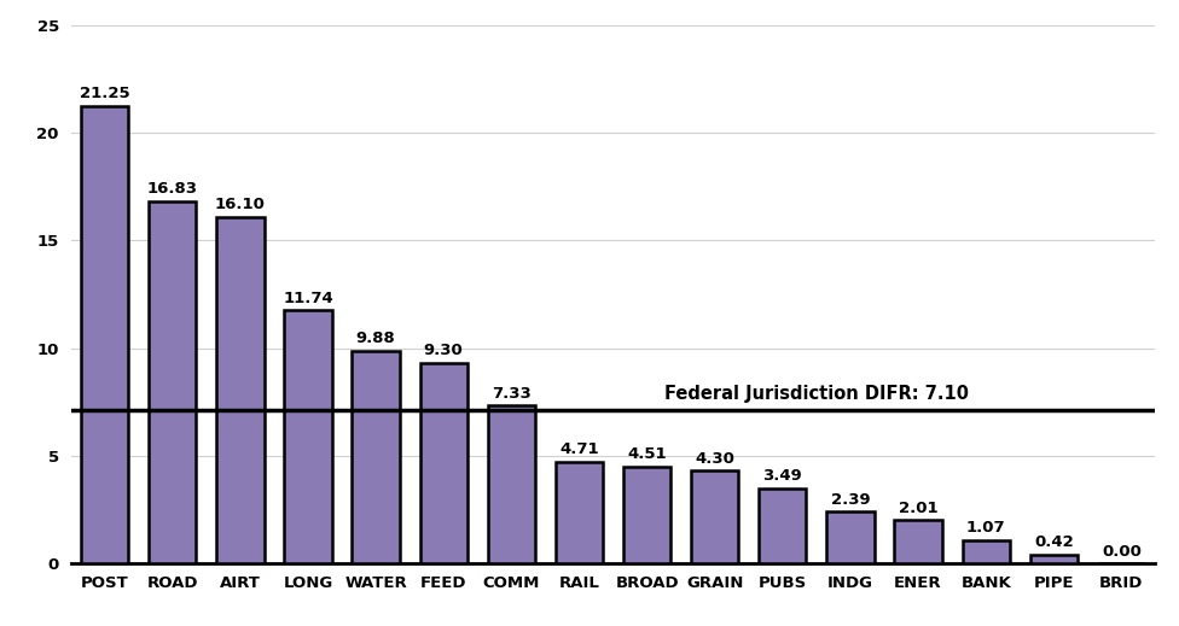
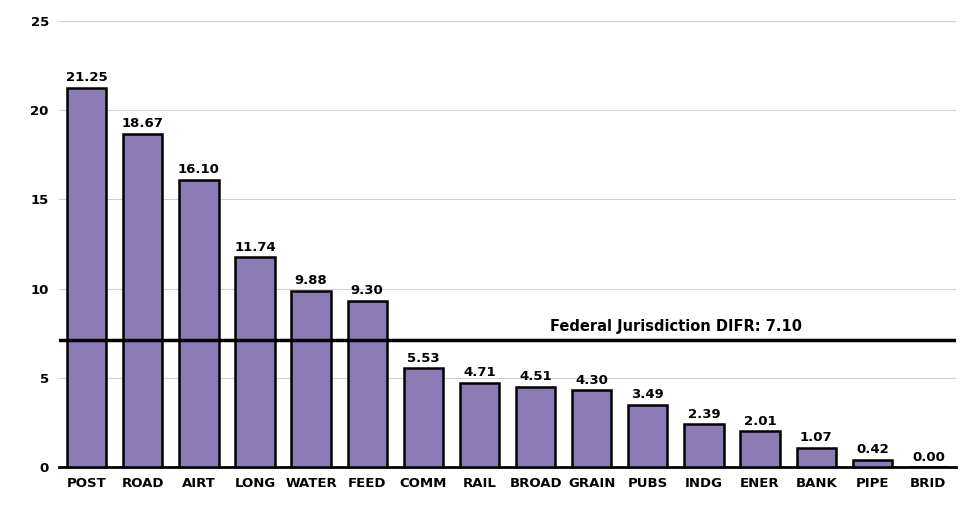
ROAD: 16.83 -> 18.67
COMM: 7.33 -> 5.53
